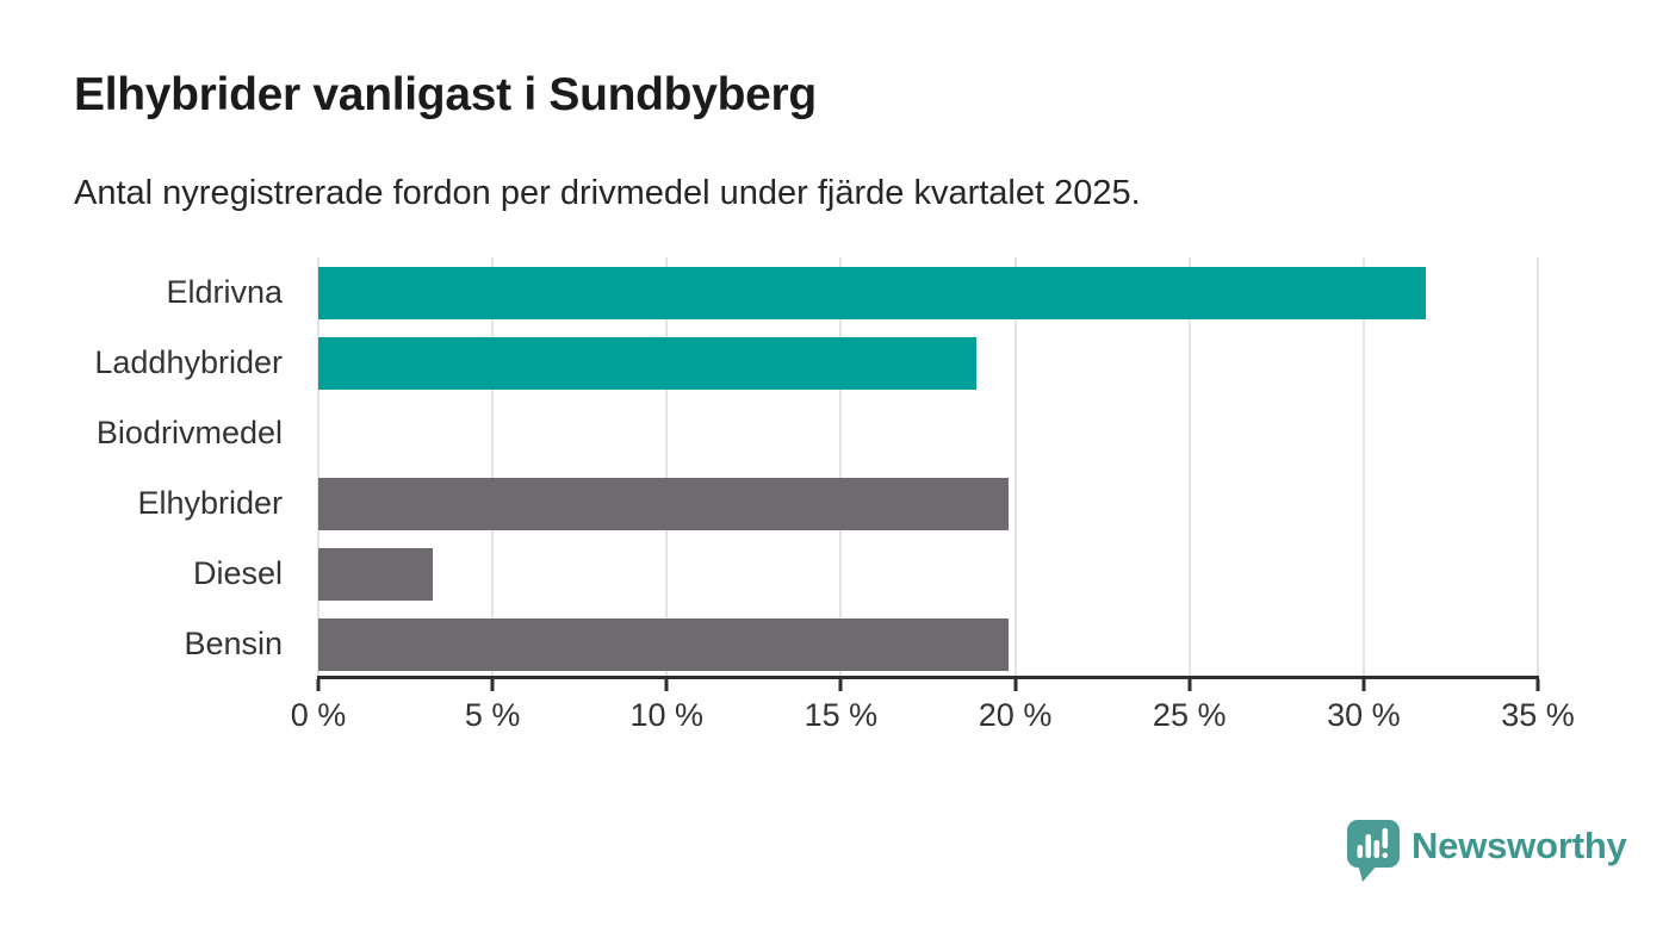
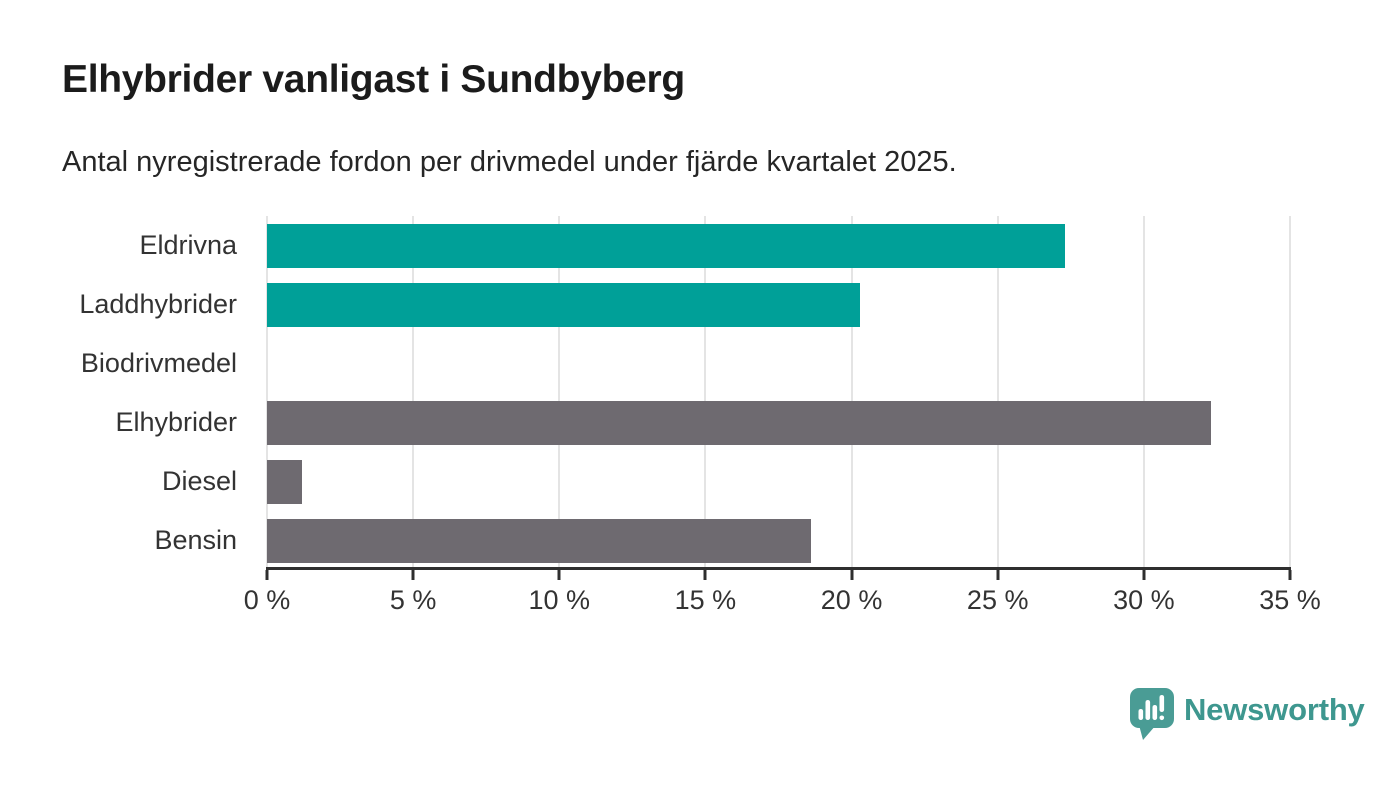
Eldrivna: 31.8% -> 27.3%
Laddhybrider: 18.9% -> 20.3%
Elhybrider: 19.8% -> 32.3%
Diesel: 3.3% -> 1.2%
Bensin: 19.8% -> 18.6%
